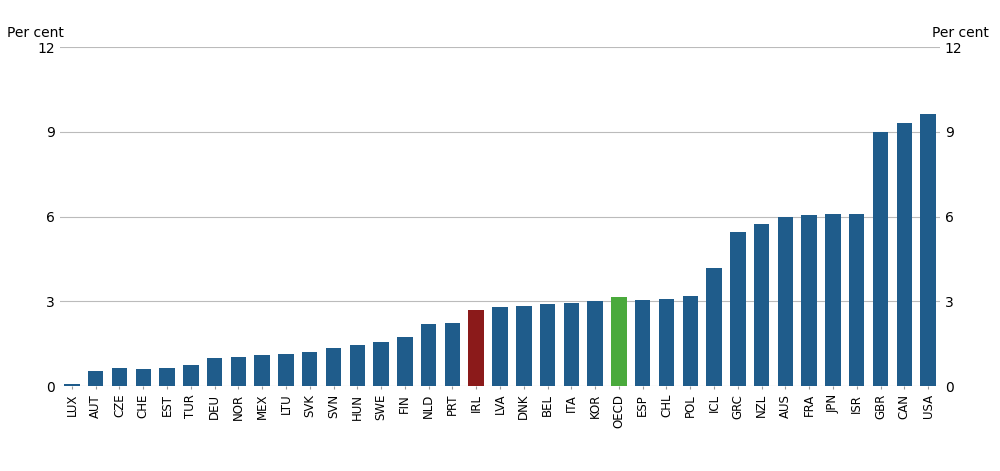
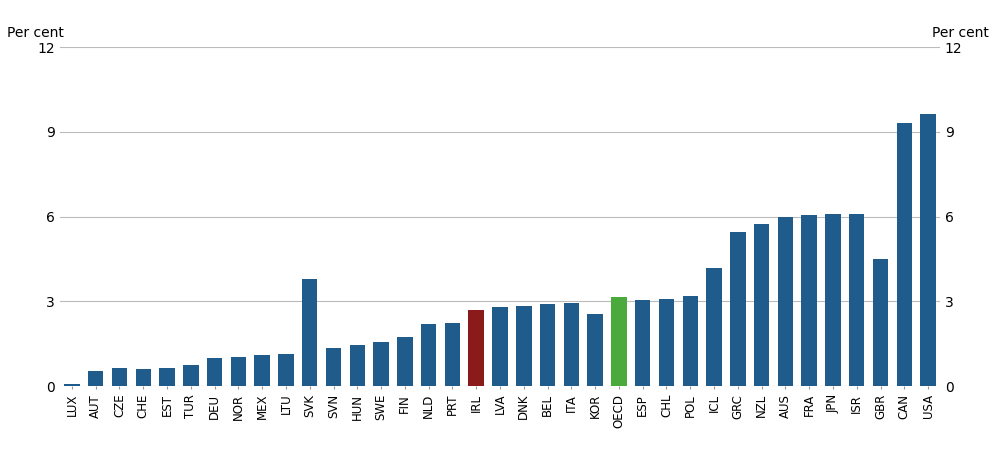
SVK: 1.20 -> 3.80
KOR: 3.00 -> 2.55
GBR: 9.00 -> 4.50
